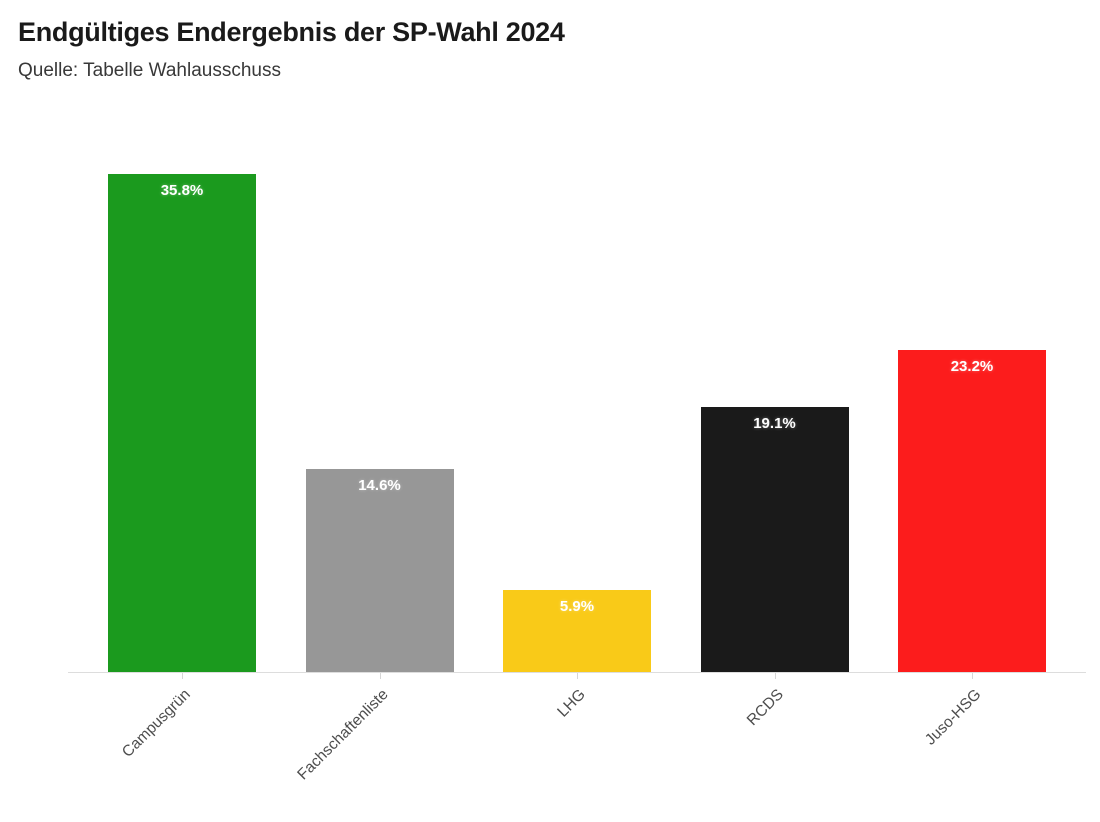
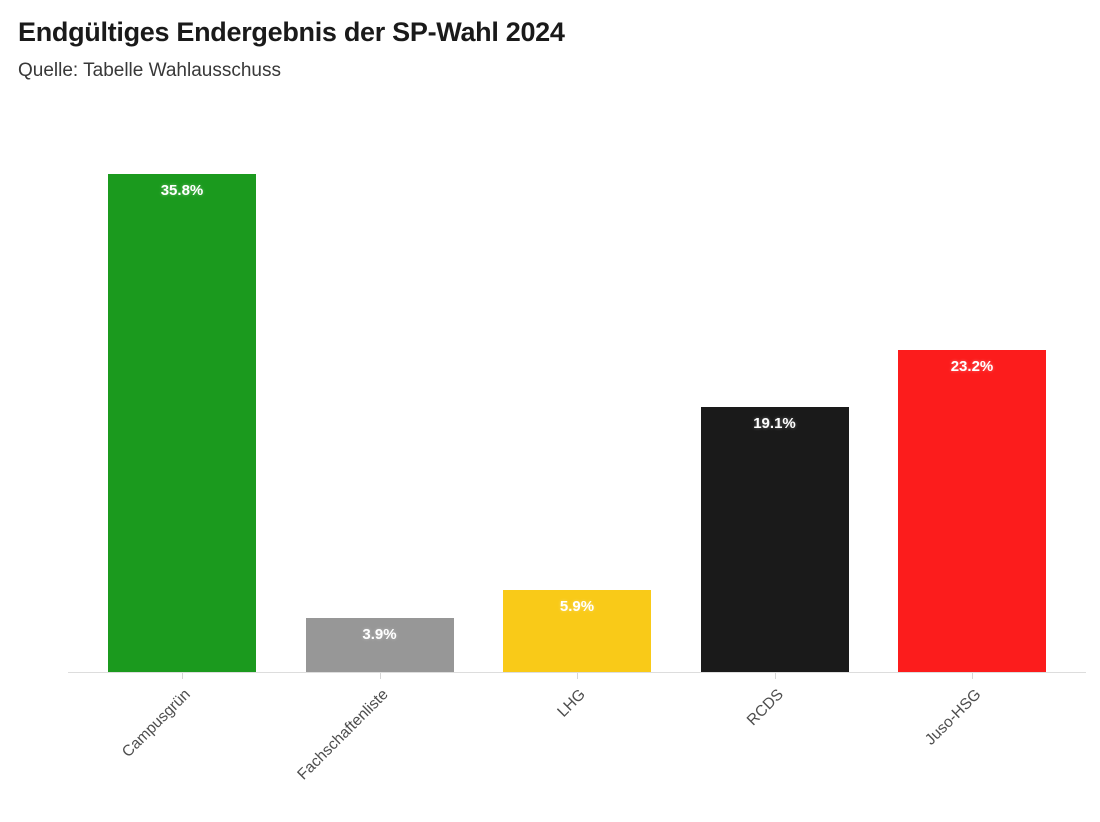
Fachschaftenliste: 14.6% -> 3.9%
